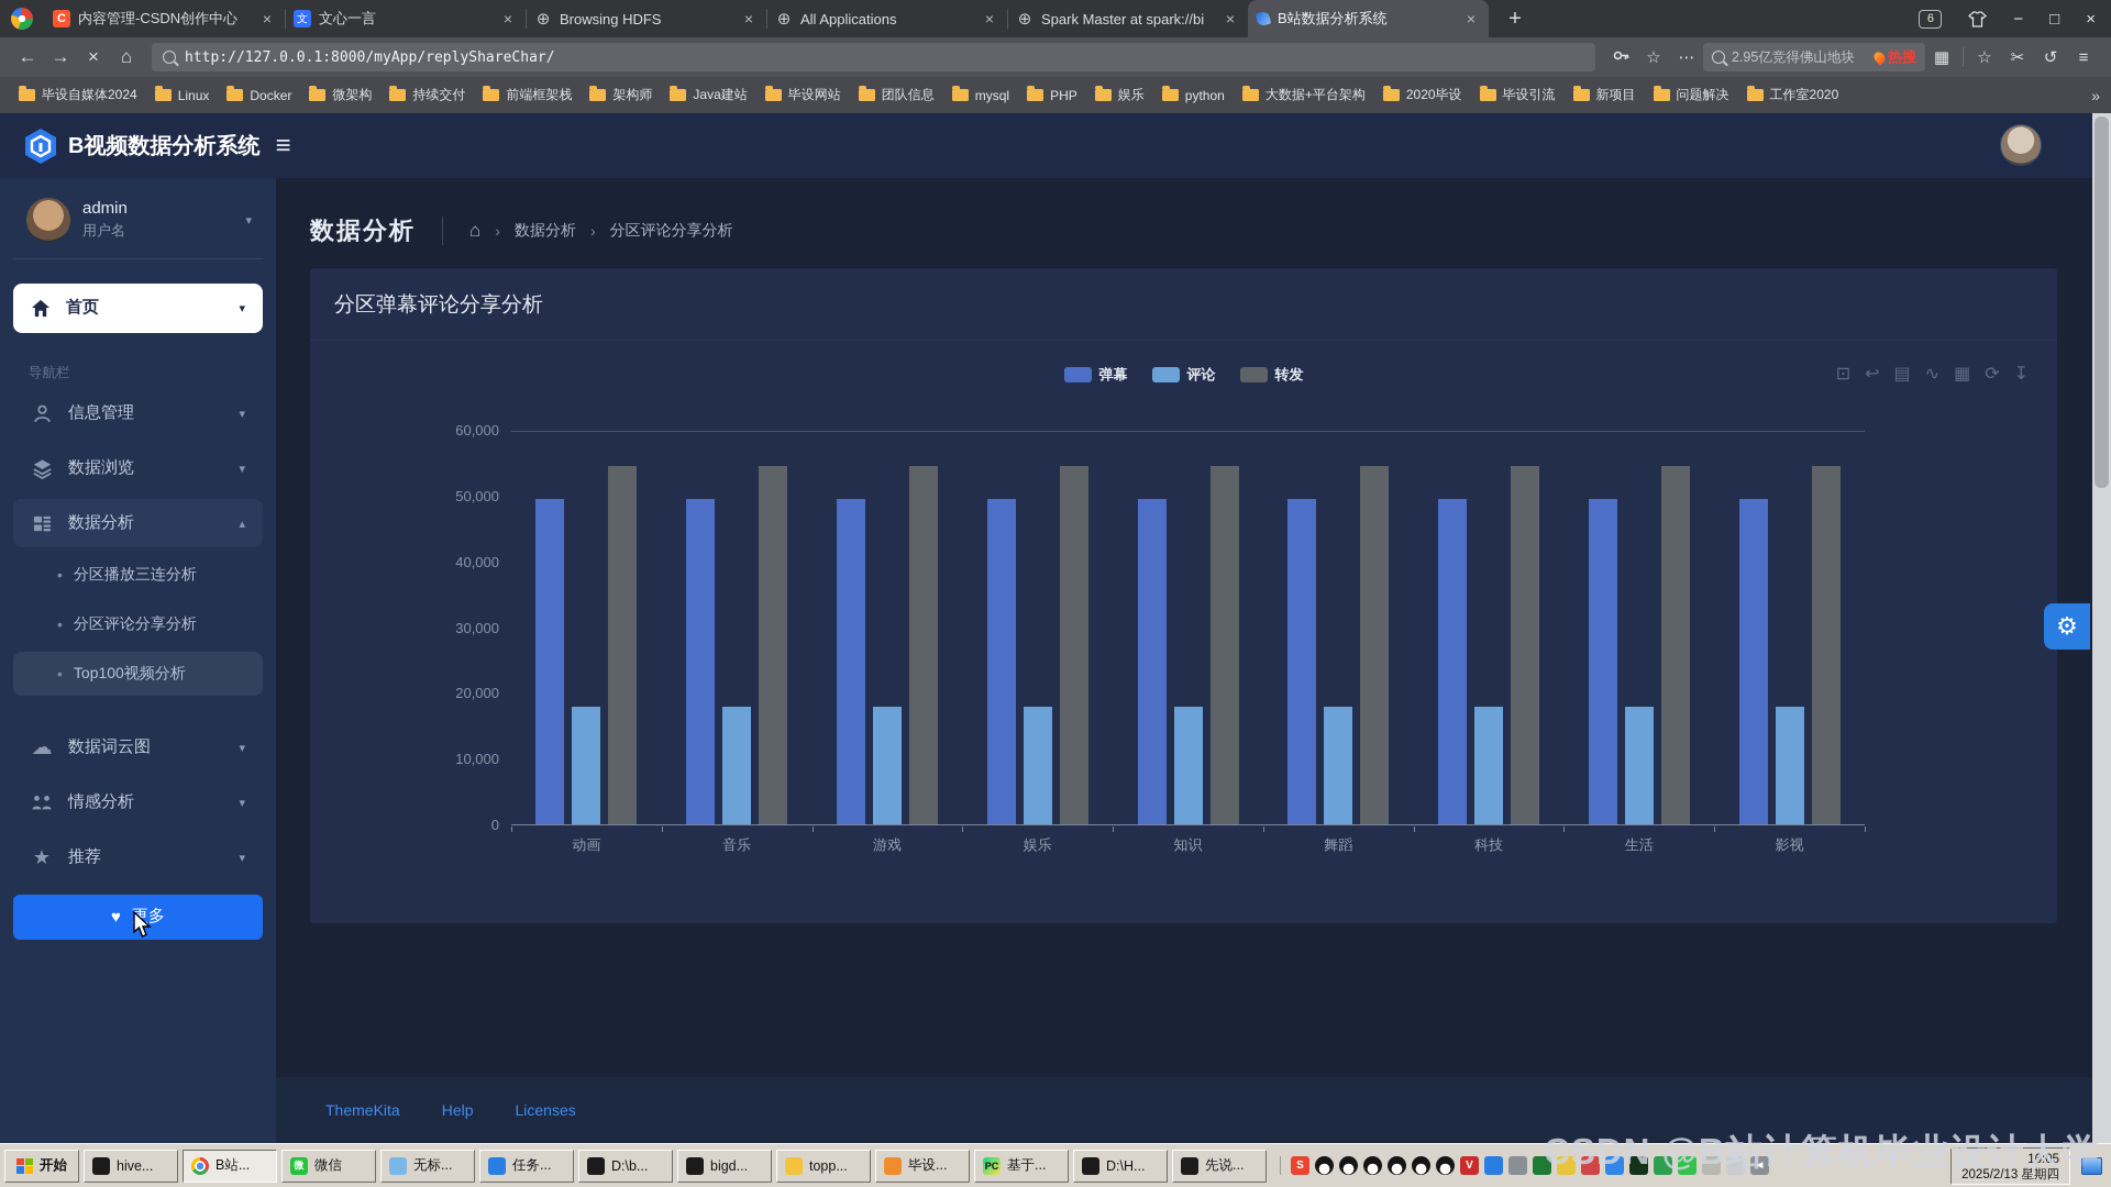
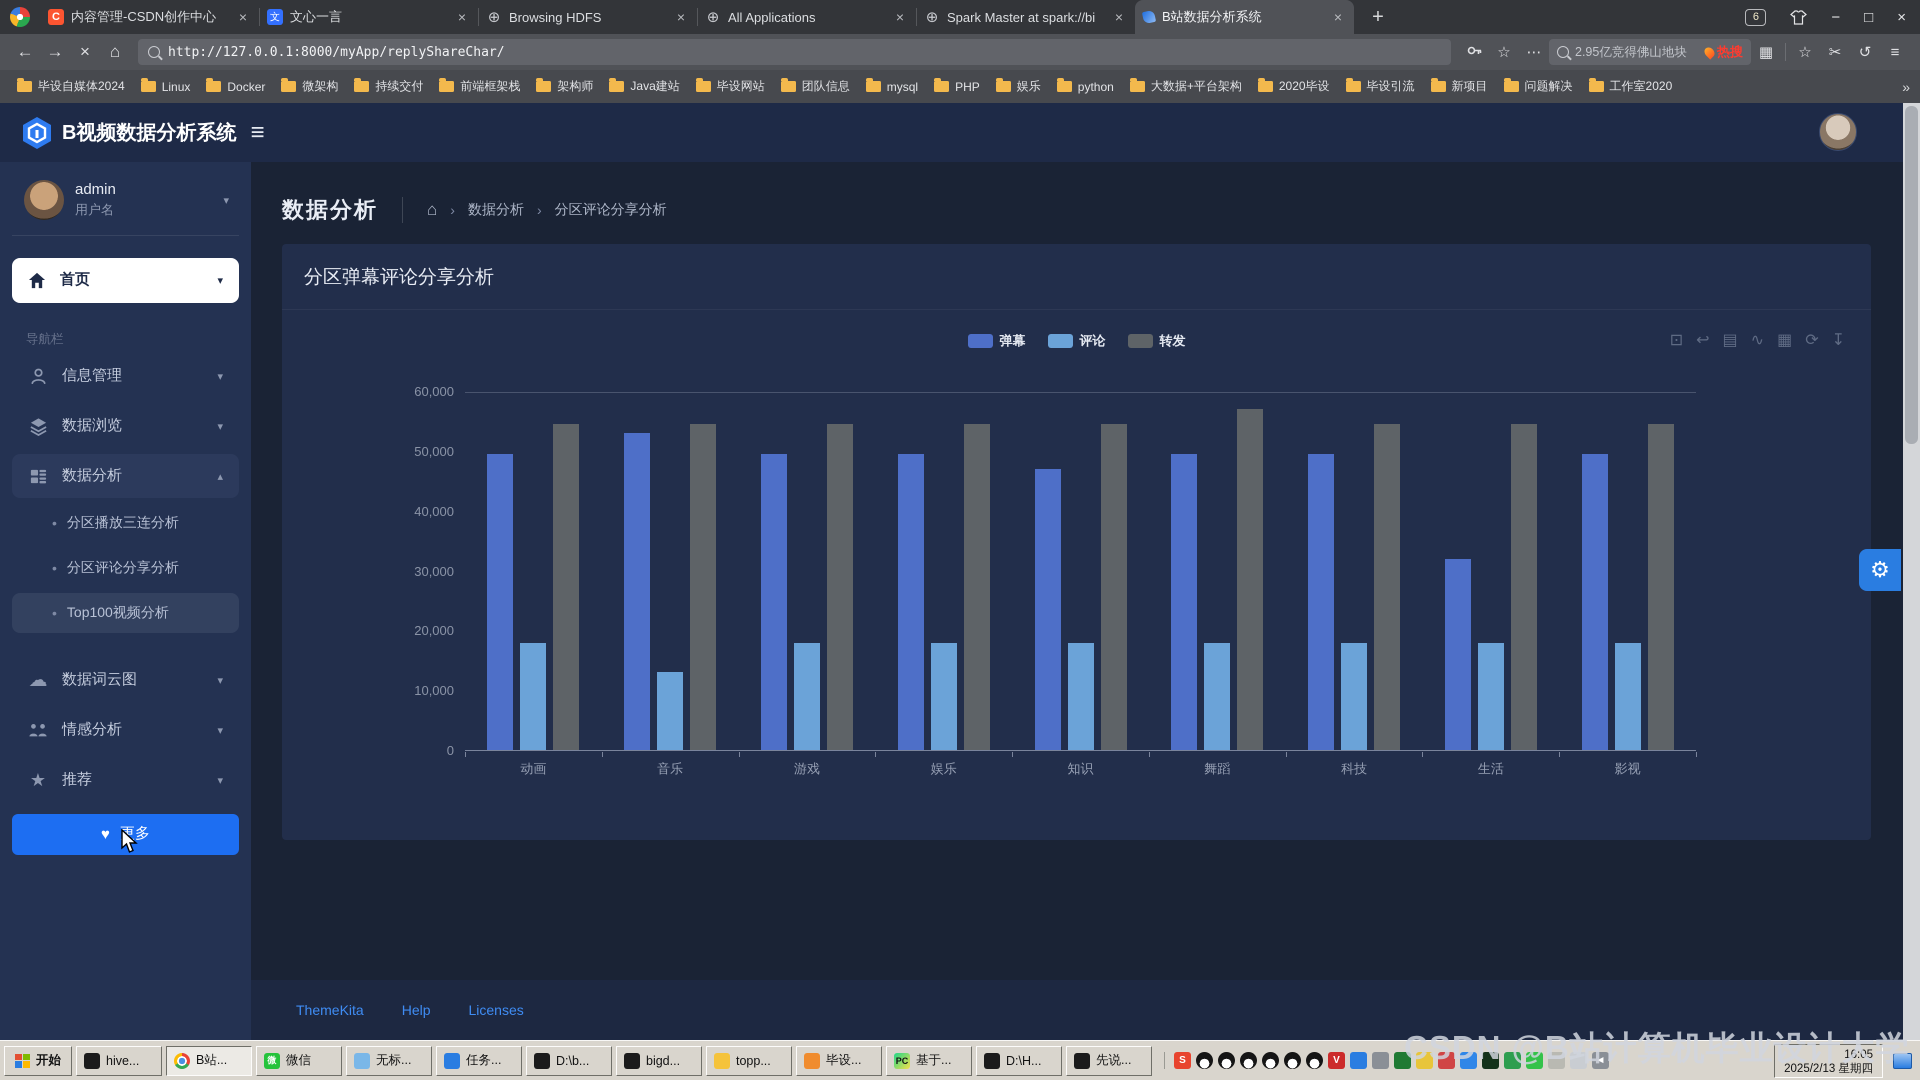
弹幕/音乐: 50000 -> 53000
评论/音乐: 18000 -> 13000
弹幕/知识: 50000 -> 47000
转发/舞蹈: 54000 -> 57000
弹幕/生活: 50000 -> 32000
